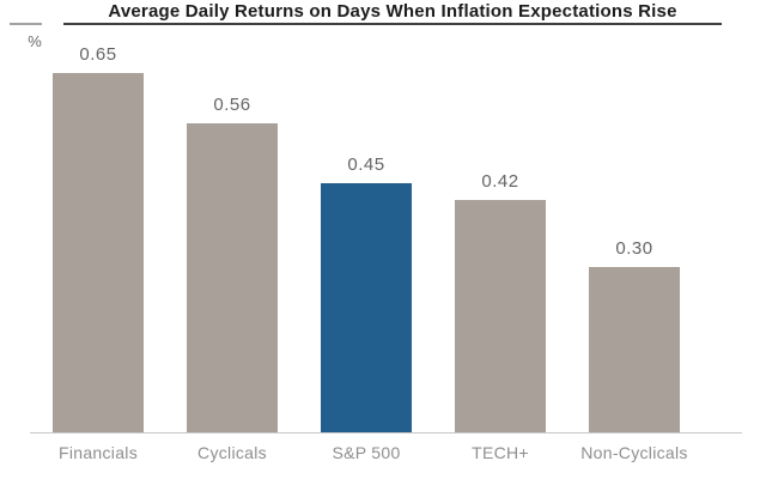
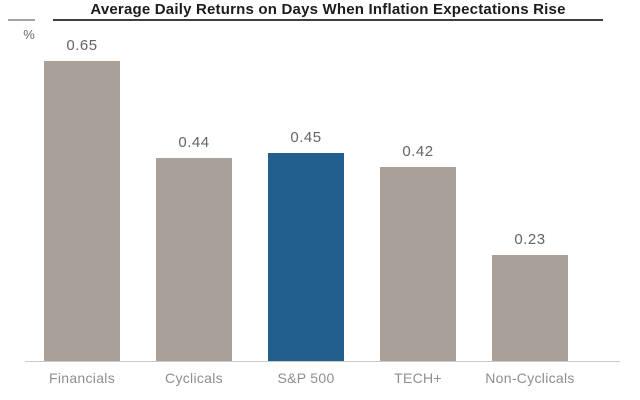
Cyclicals: 0.56 -> 0.44
Non-Cyclicals: 0.30 -> 0.23
